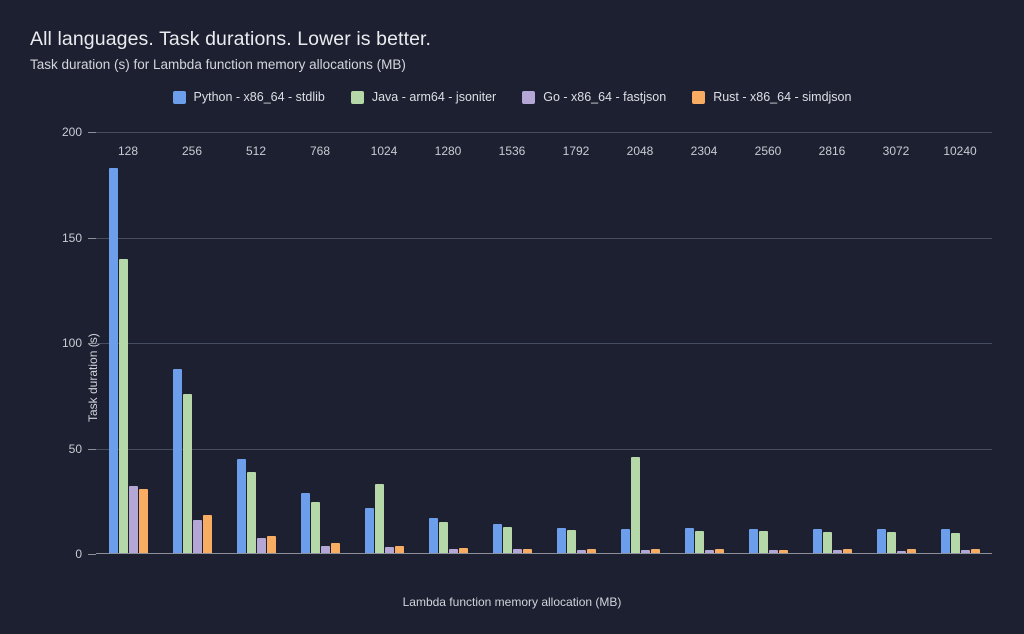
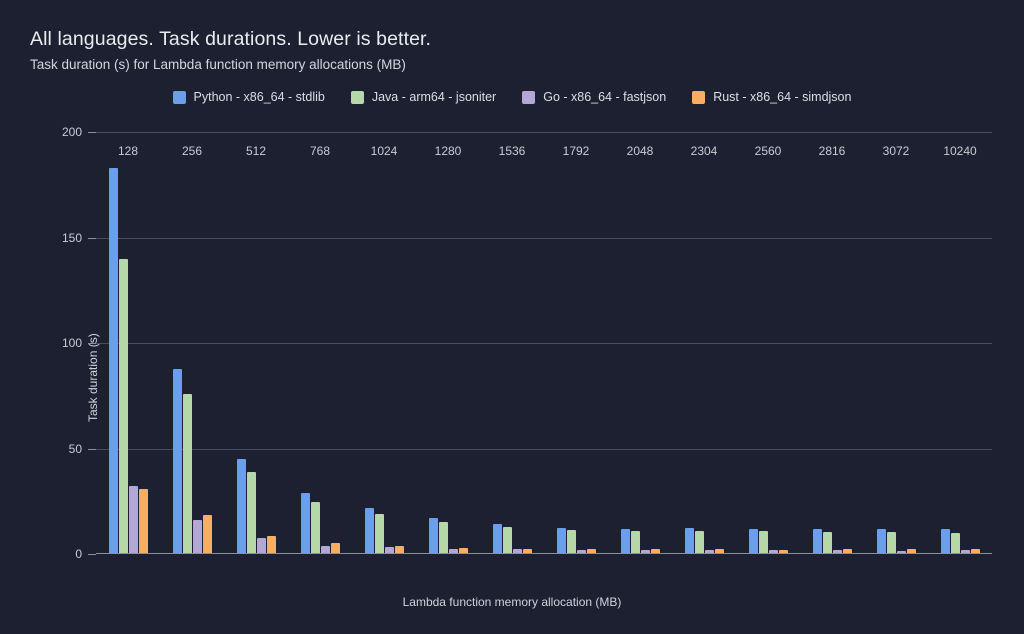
Java - arm64 - jsoniter/1024: 33 -> 19
Java - arm64 - jsoniter/2048: 46 -> 11
